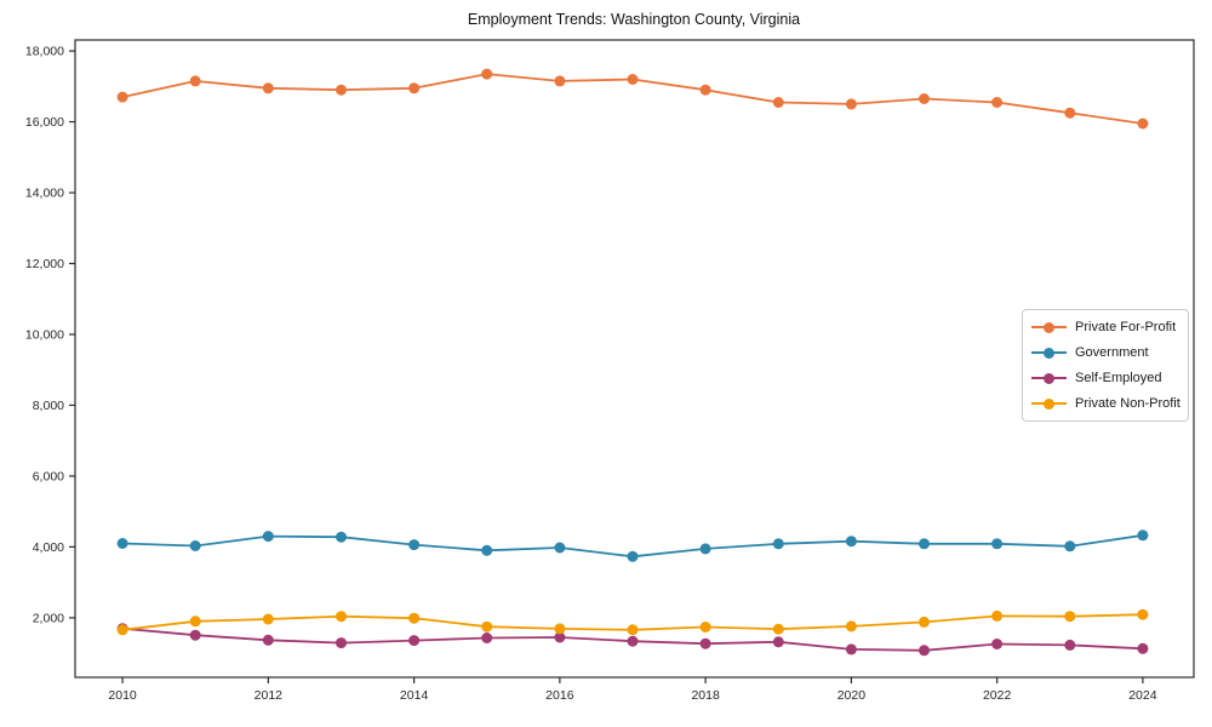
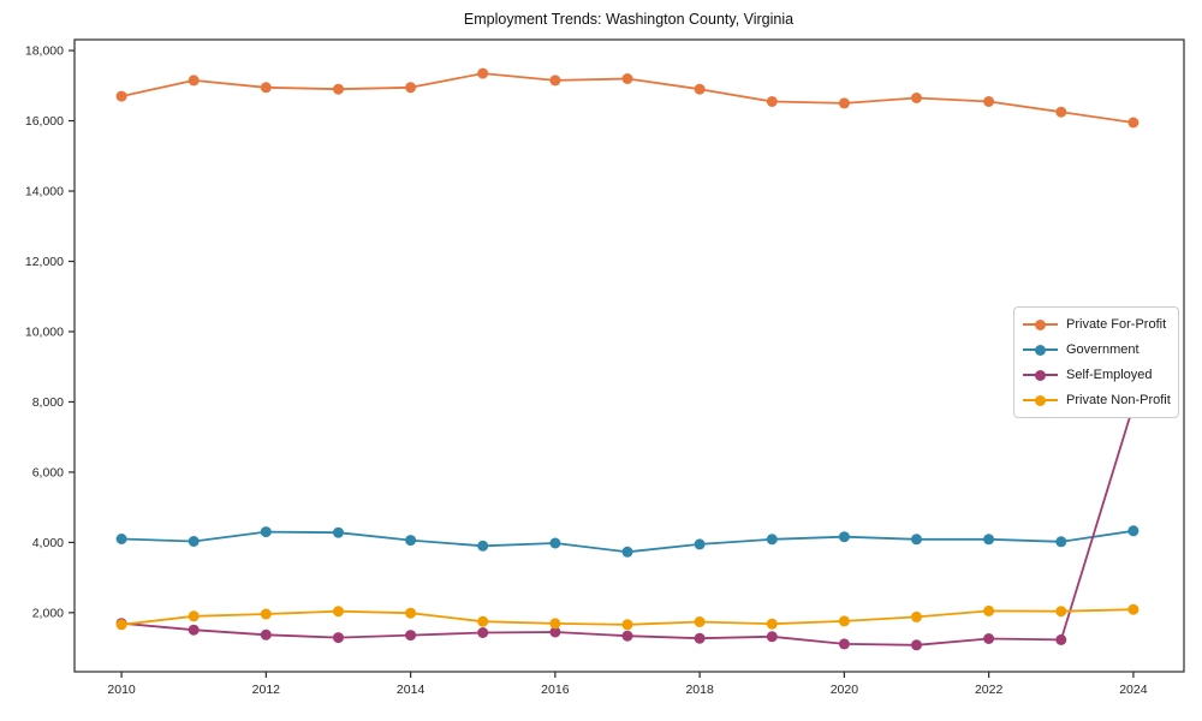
Self-Employed/2024: 1100 -> 7900
